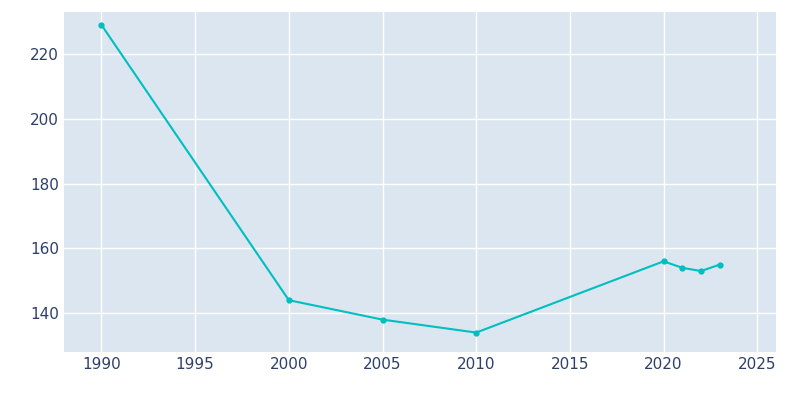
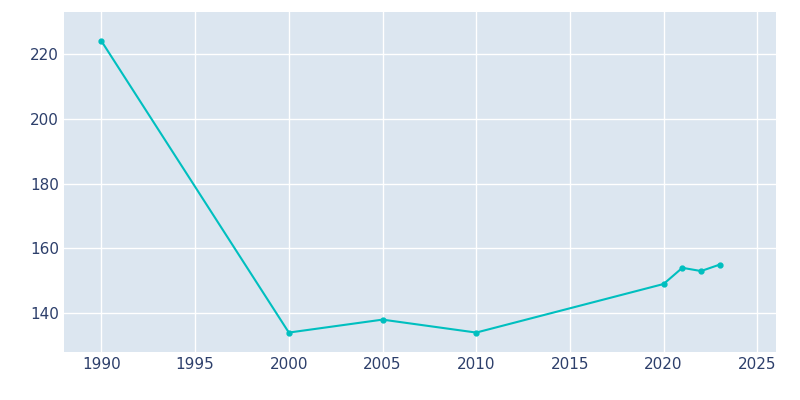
1990: 229 -> 224
2000: 144 -> 134
2020: 156 -> 149
